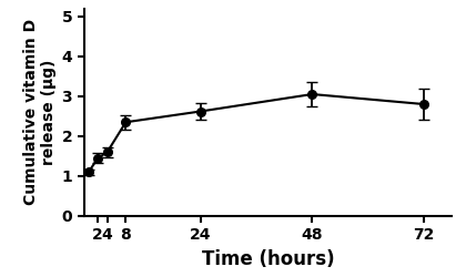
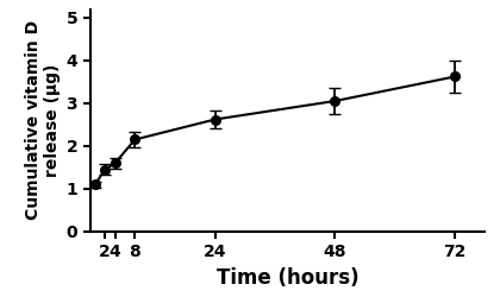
8: 2.35 -> 2.15
72: 2.80 -> 3.62
